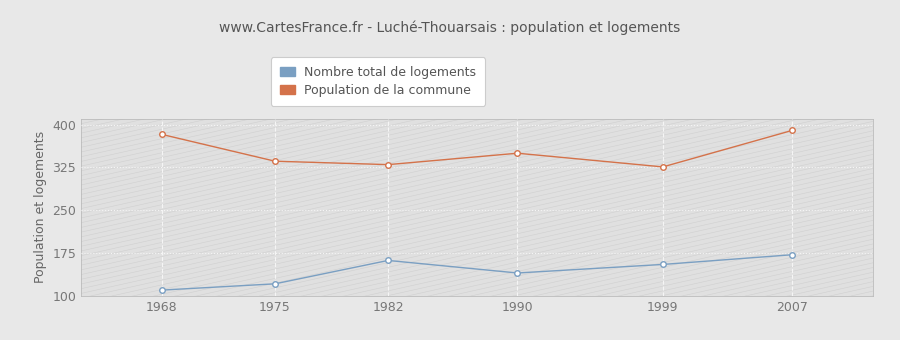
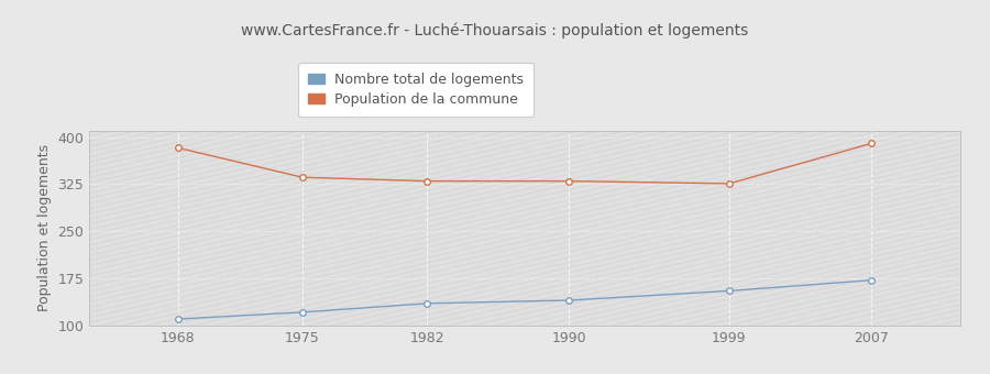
Nombre total de logements/1982: 162 -> 135
Population de la commune/1990: 350 -> 330
